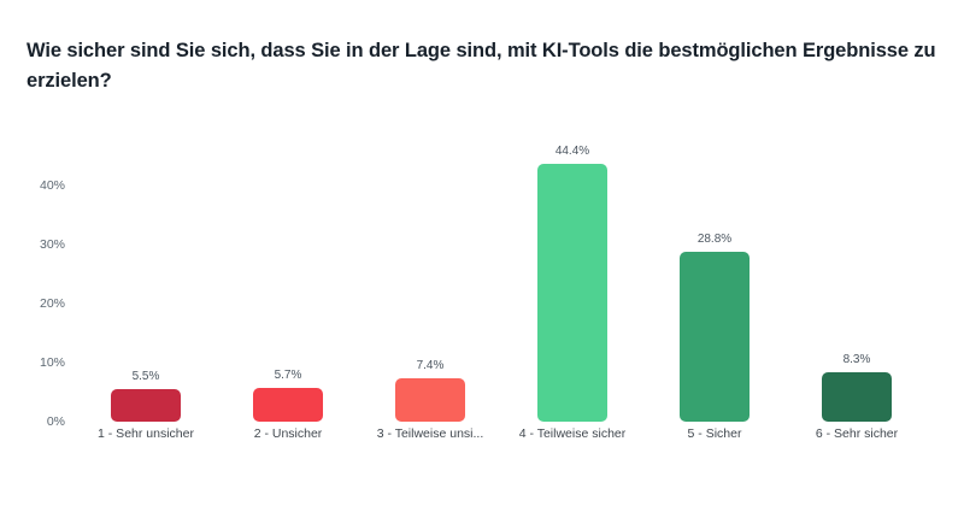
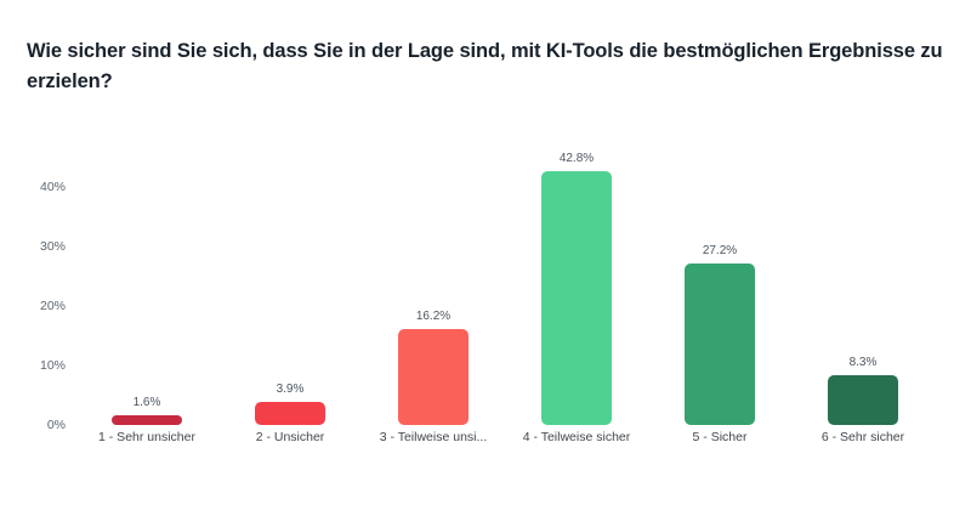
1 - Sehr unsicher: 5.5% -> 1.6%
2 - Unsicher: 5.7% -> 3.9%
3 - Teilweise unsi...: 7.4% -> 16.2%
4 - Teilweise sicher: 44.4% -> 42.8%
5 - Sicher: 28.8% -> 27.2%
